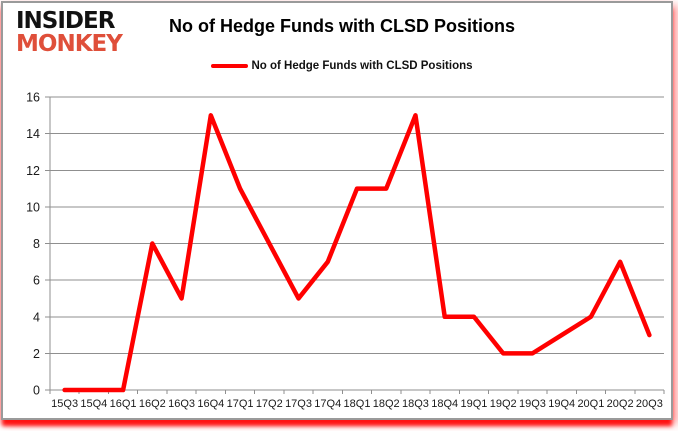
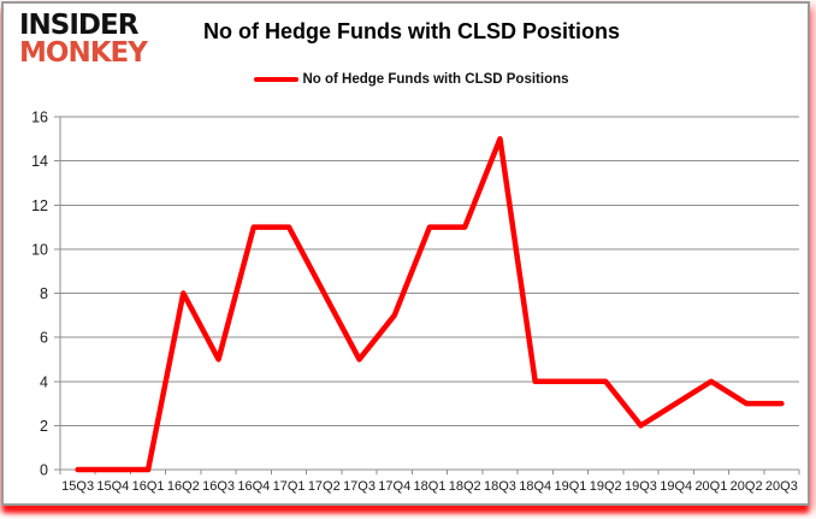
16Q4: 15 -> 11
19Q2: 2 -> 4
20Q2: 7 -> 3
